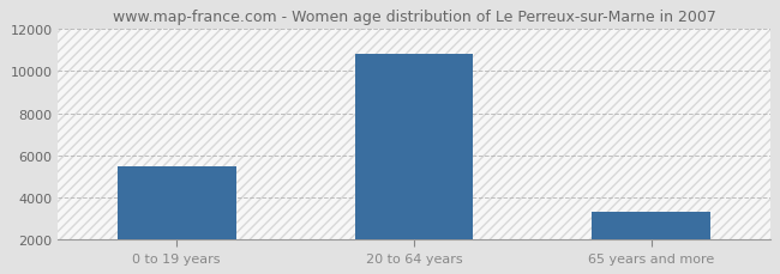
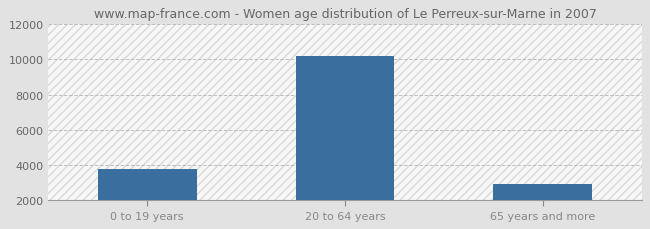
0 to 19 years: 5500 -> 3800
20 to 64 years: 10800 -> 10200
65 years and more: 3300 -> 3000
